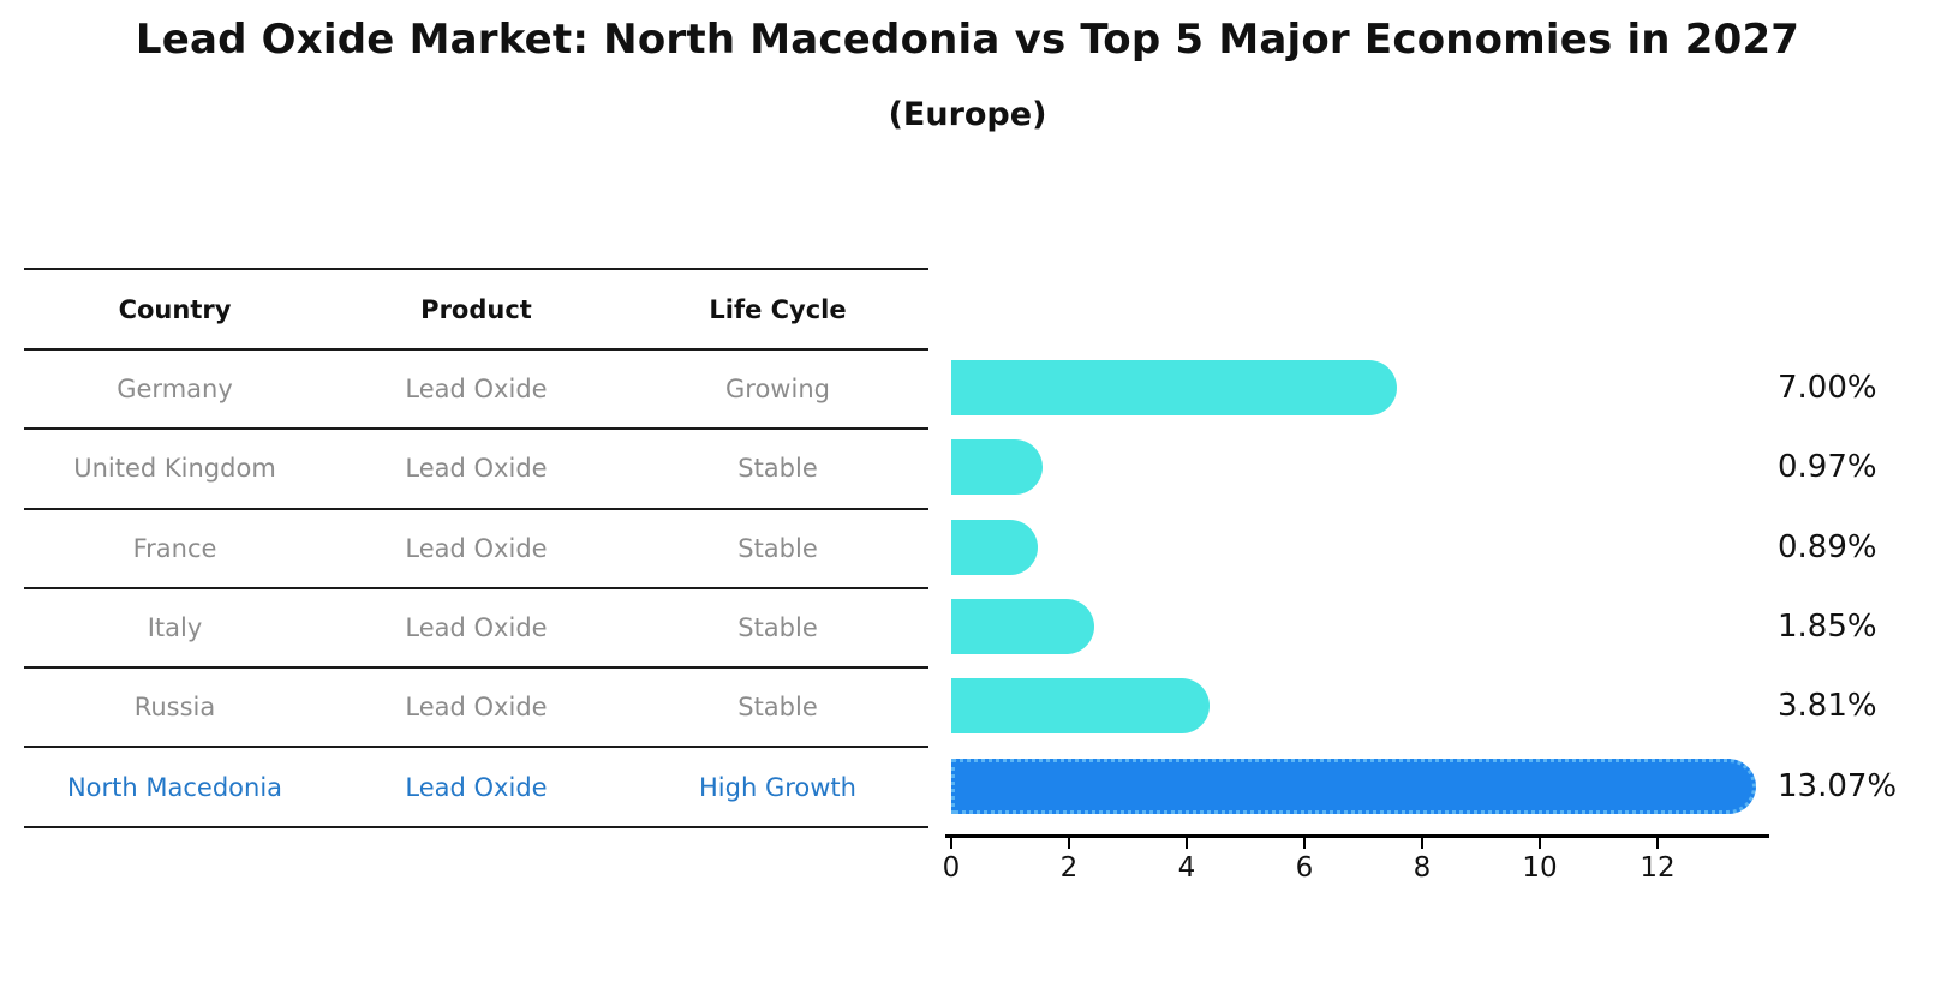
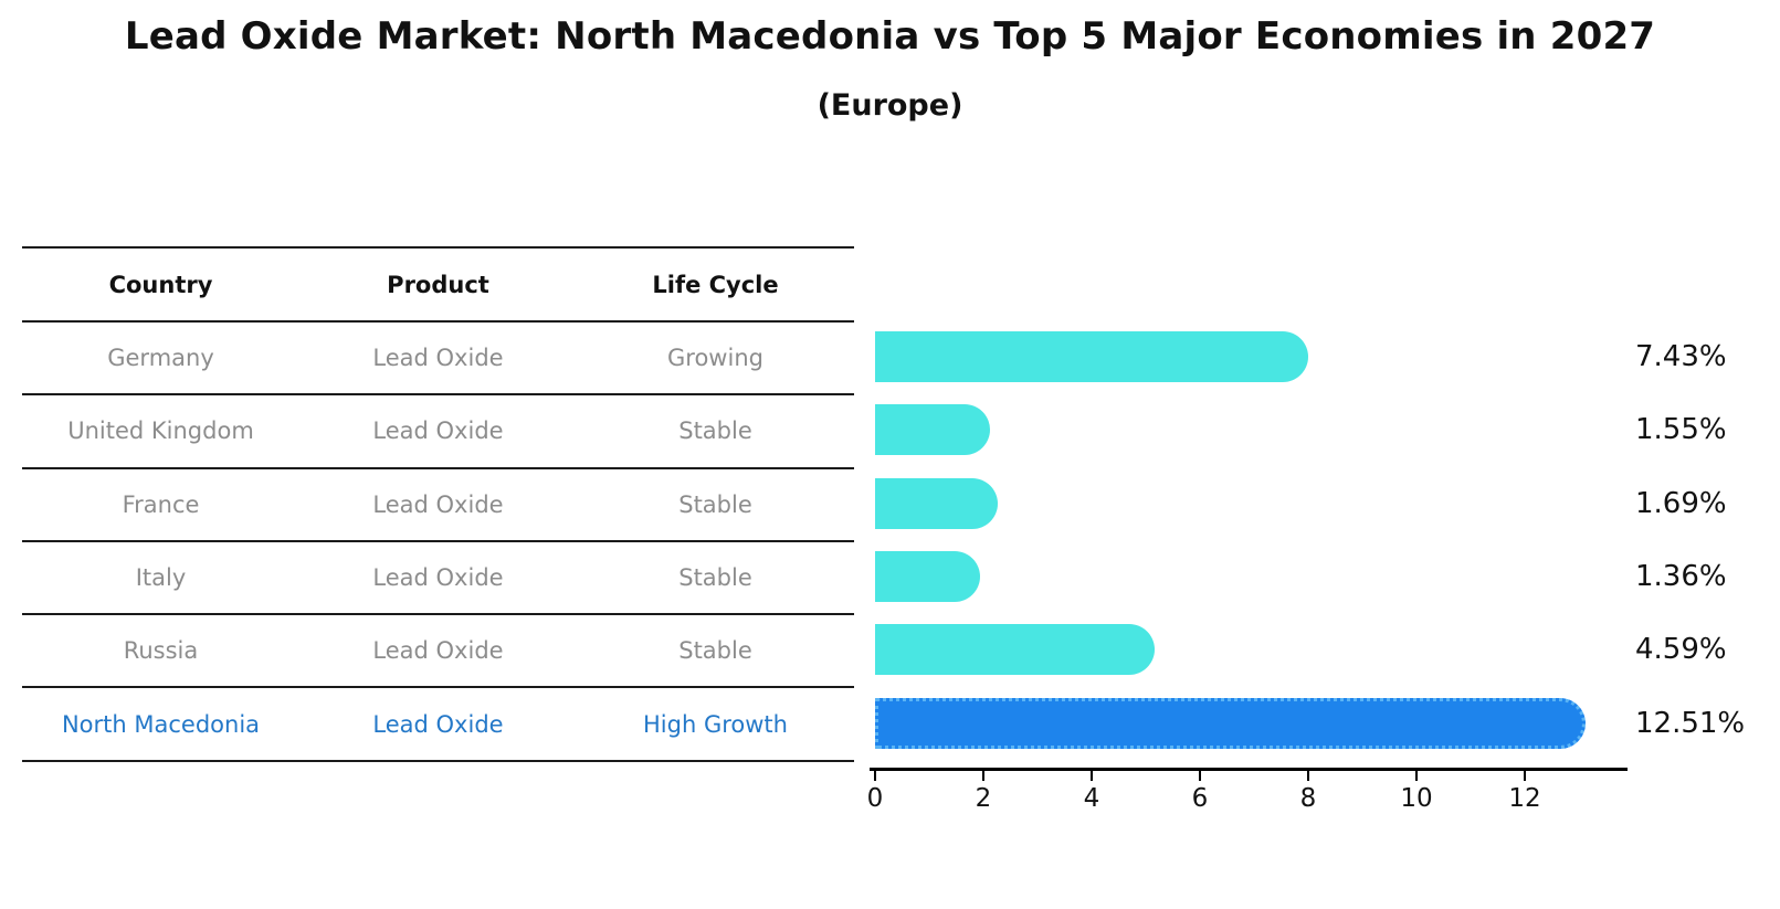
Germany: 7.00% -> 7.43%
United Kingdom: 0.97% -> 1.55%
France: 0.89% -> 1.69%
Italy: 1.85% -> 1.36%
Russia: 3.81% -> 4.59%
North Macedonia: 13.07% -> 12.51%
